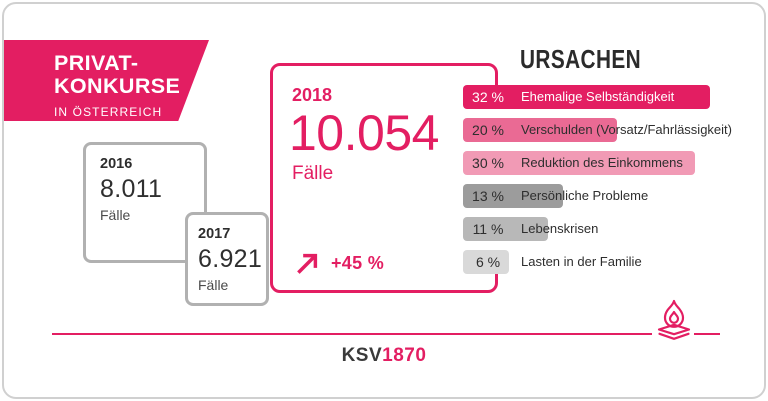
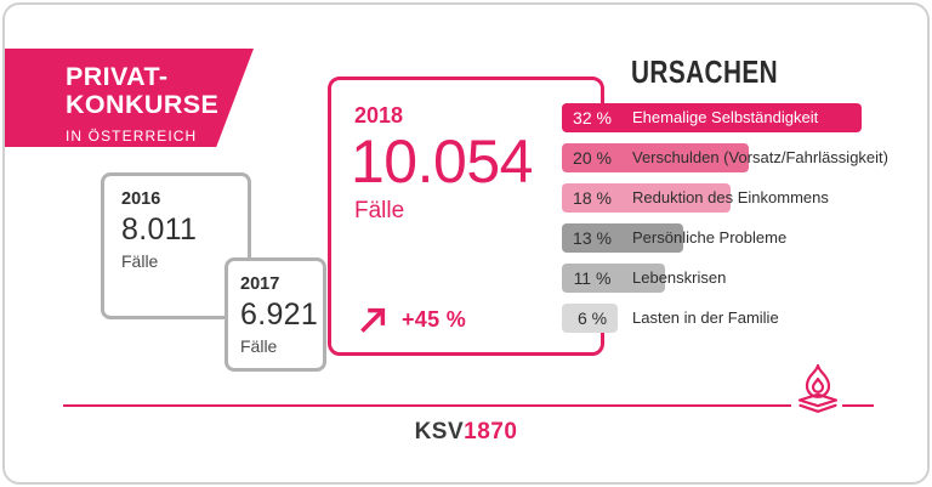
Reduktion des Einkommens: 30 -> 18
